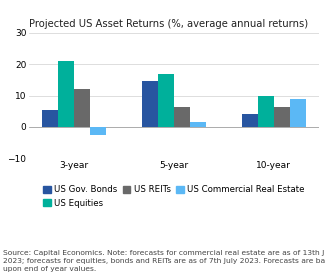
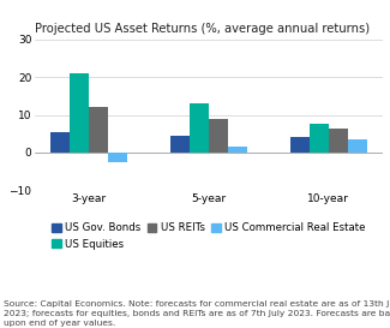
US Gov. Bonds/5-year: 14.5 -> 4.5
US Equities/5-year: 17.0 -> 13.0
US REITs/5-year: 6.5 -> 9.0
US Equities/10-year: 10.0 -> 7.5
US Commercial Real Estate/10-year: 9.0 -> 3.5
